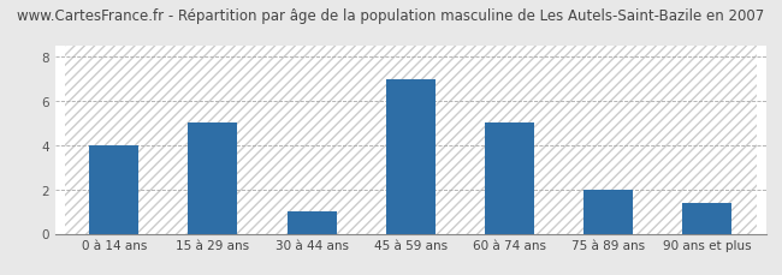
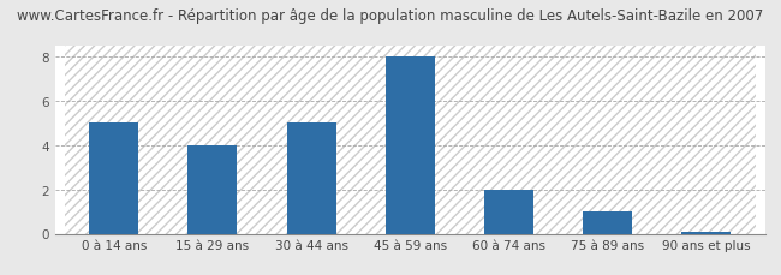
0 à 14 ans: 4.0 -> 5.0
15 à 29 ans: 5.0 -> 4.0
30 à 44 ans: 1.0 -> 5.0
45 à 59 ans: 7.0 -> 8.0
60 à 74 ans: 5.0 -> 2.0
75 à 89 ans: 2.0 -> 1.0
90 ans et plus: 1.4 -> 0.1
